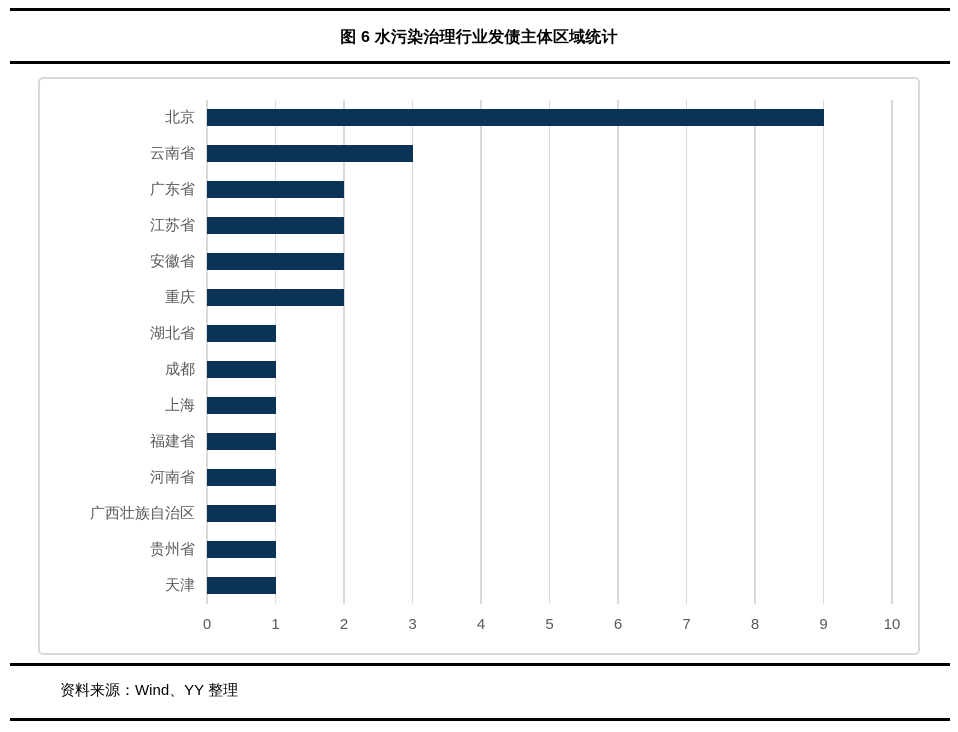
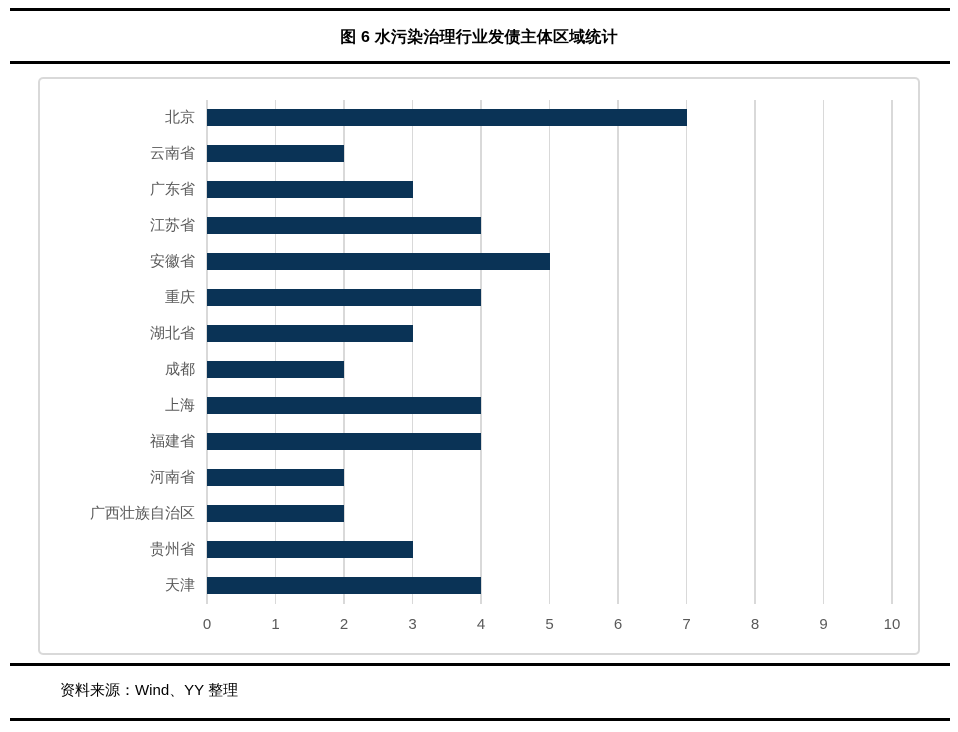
北京: 9 -> 7
云南省: 3 -> 2
广东省: 2 -> 3
江苏省: 2 -> 4
安徽省: 2 -> 5
重庆: 2 -> 4
湖北省: 1 -> 3
成都: 1 -> 2
上海: 1 -> 4
福建省: 1 -> 4
河南省: 1 -> 2
广西壮族自治区: 1 -> 2
贵州省: 1 -> 3
天津: 1 -> 4
